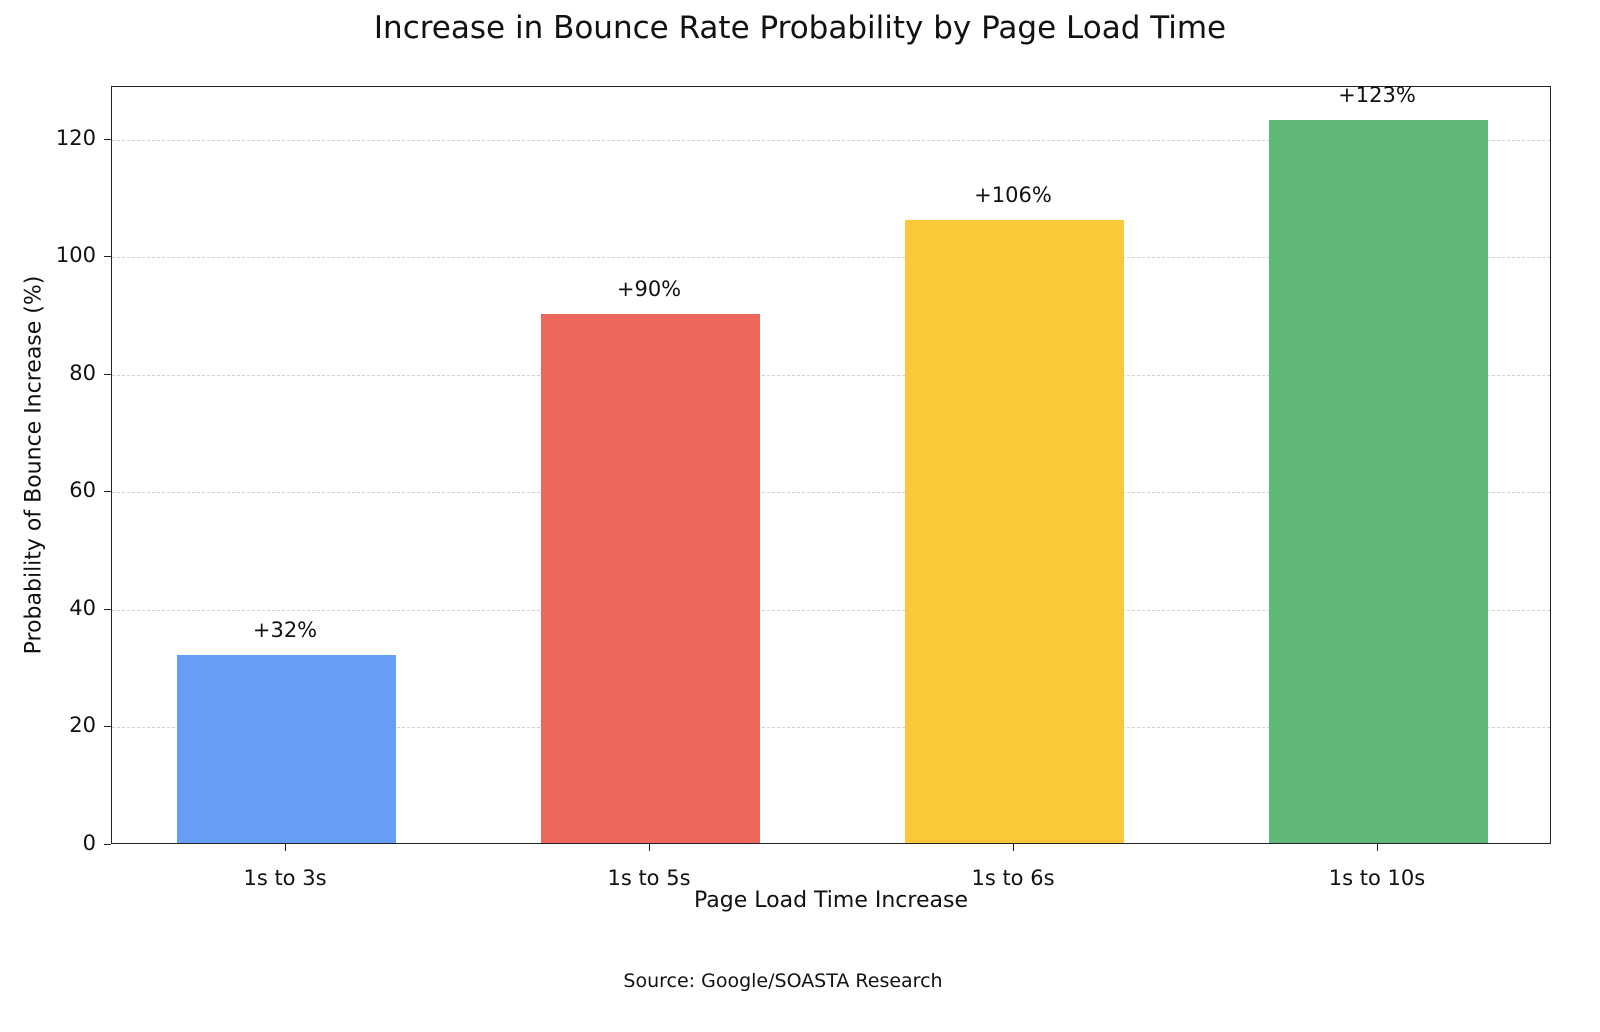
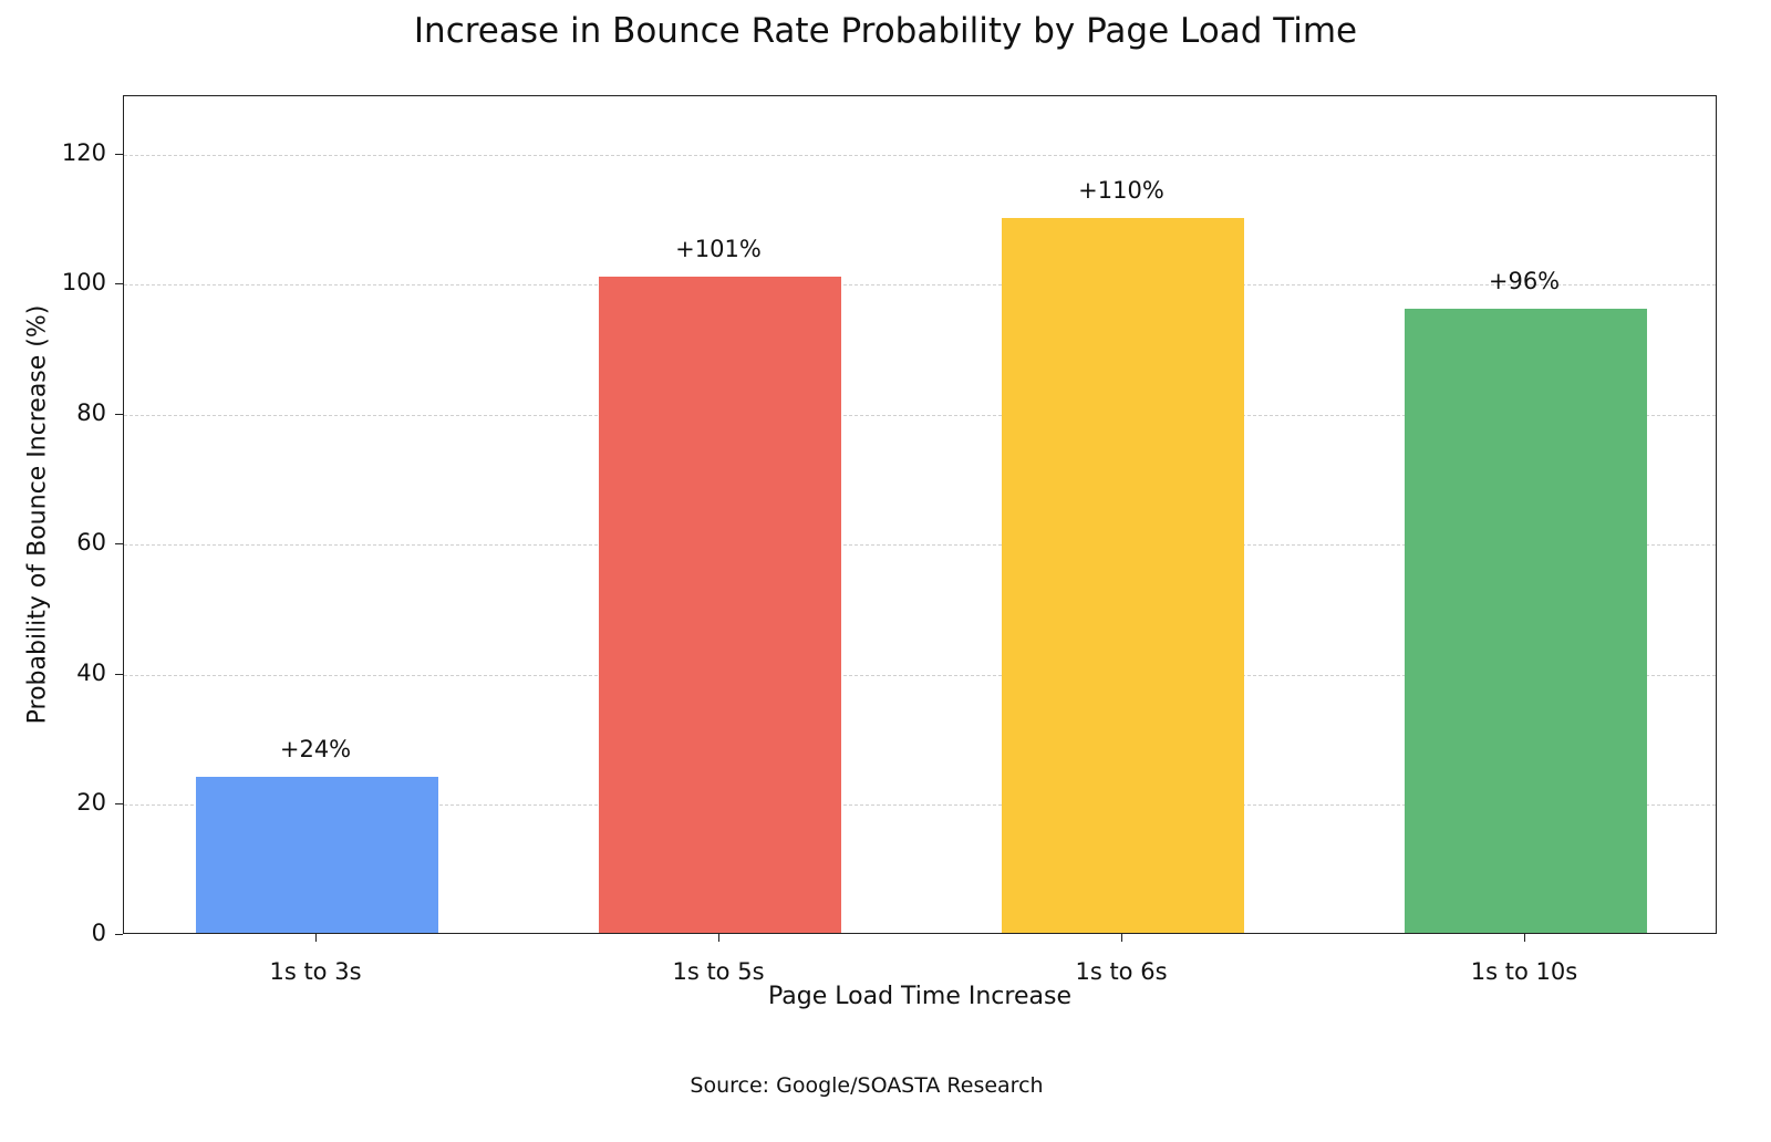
1s to 3s: +32% -> +24%
1s to 5s: +90% -> +101%
1s to 6s: +106% -> +110%
1s to 10s: +123% -> +96%
